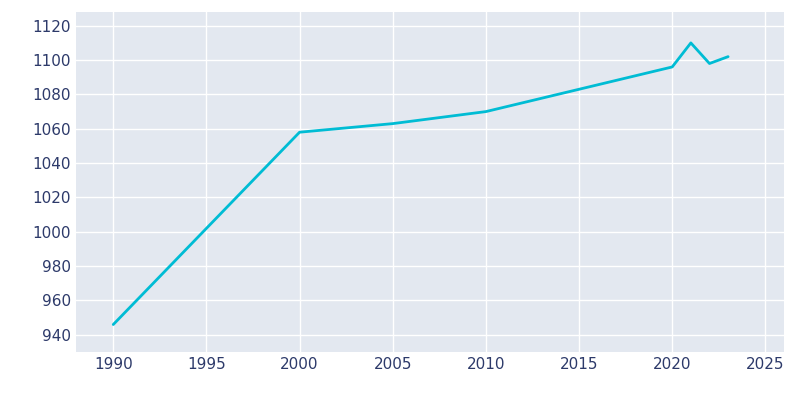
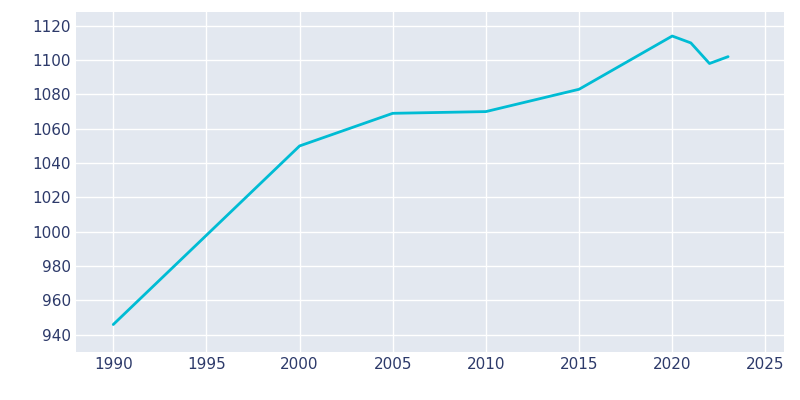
2000: 1058 -> 1050
2005: 1063 -> 1069
2020: 1096 -> 1114
